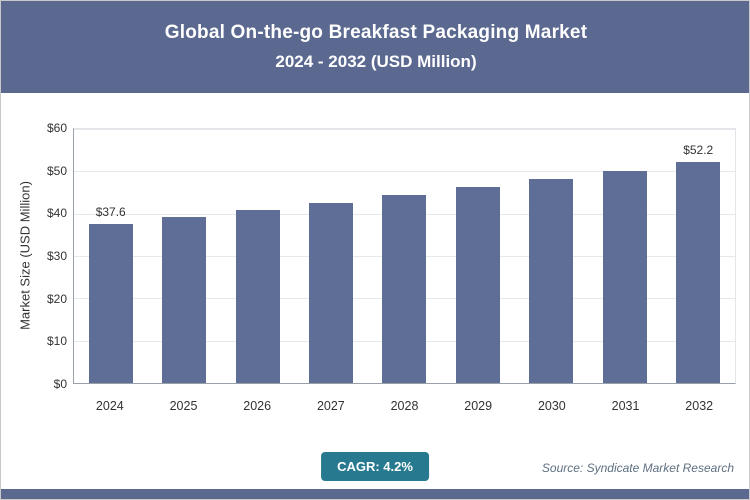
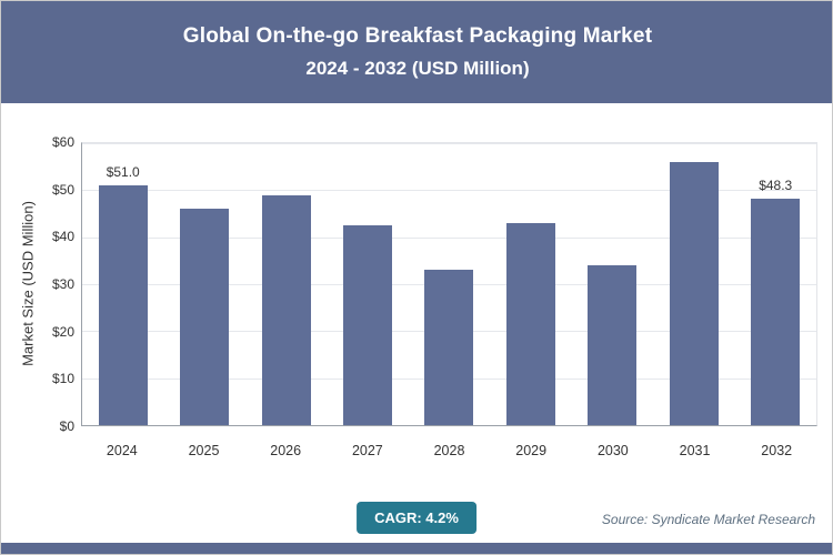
2024: $37.6 -> $51.0
2025: $39 -> $46
2026: $41 -> $49
2028: $44 -> $33
2029: $46 -> $43
2030: $48 -> $34
2031: $50 -> $56
2032: $52.2 -> $48.3
